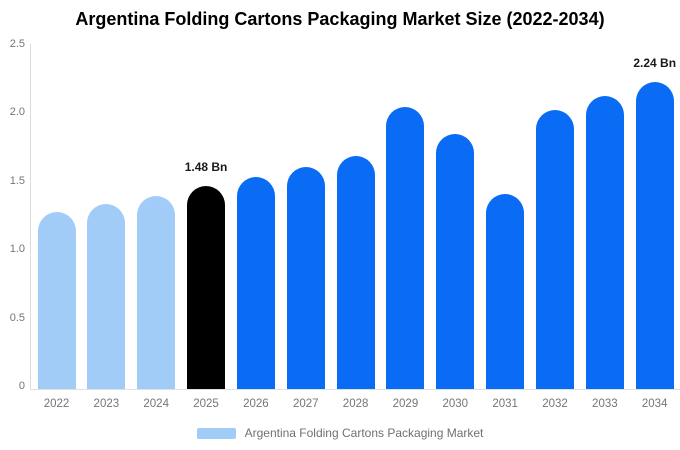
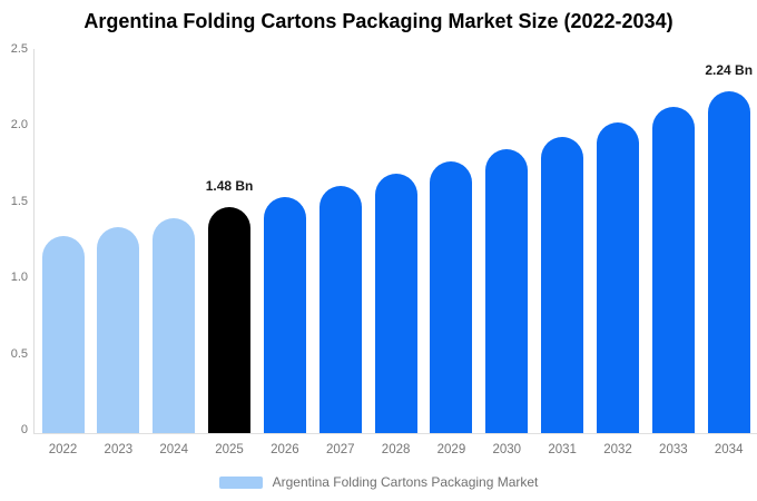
2029: 2.06 -> 1.78
2031: 1.42 -> 1.94
